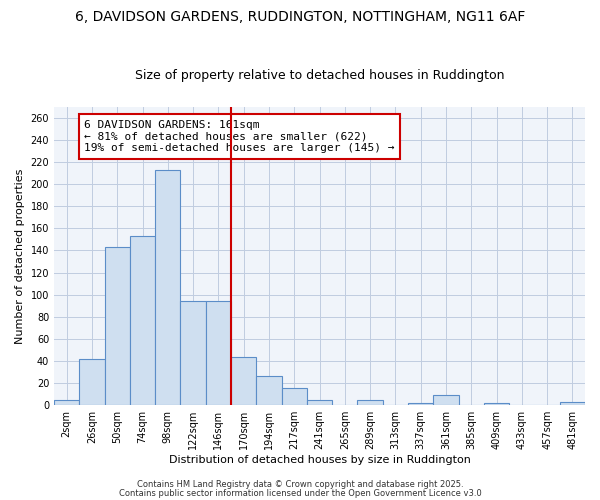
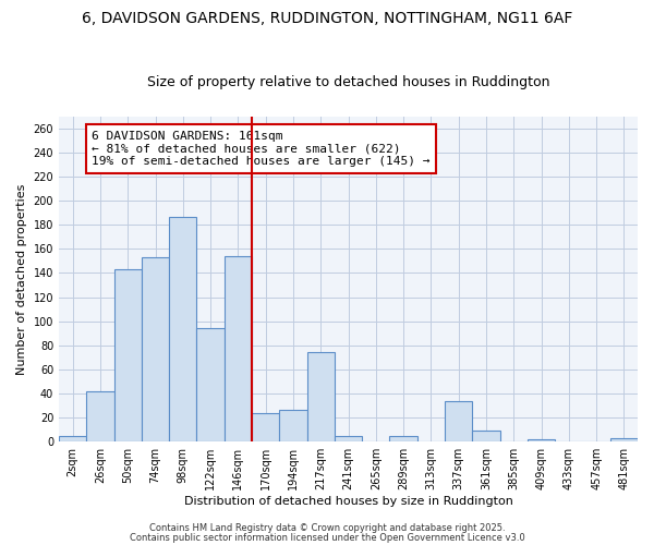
98sqm: 213 -> 187
146sqm: 94 -> 154
170sqm: 44 -> 24
217sqm: 16 -> 74
337sqm: 2 -> 34
